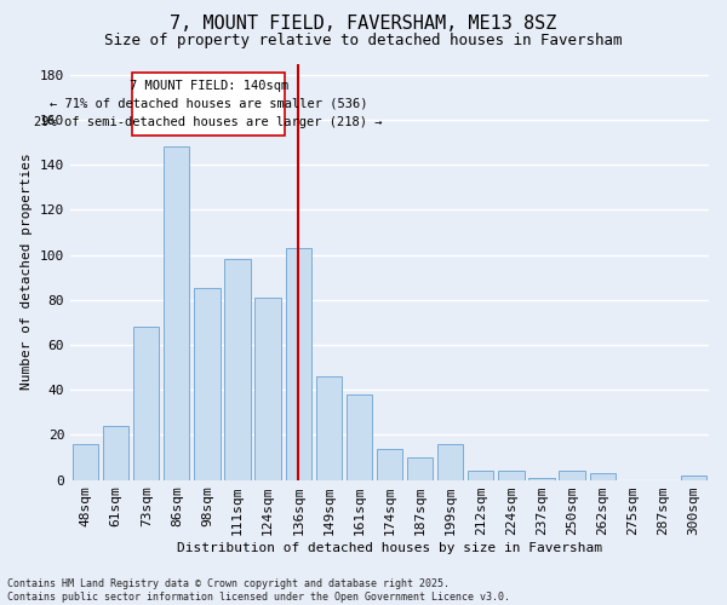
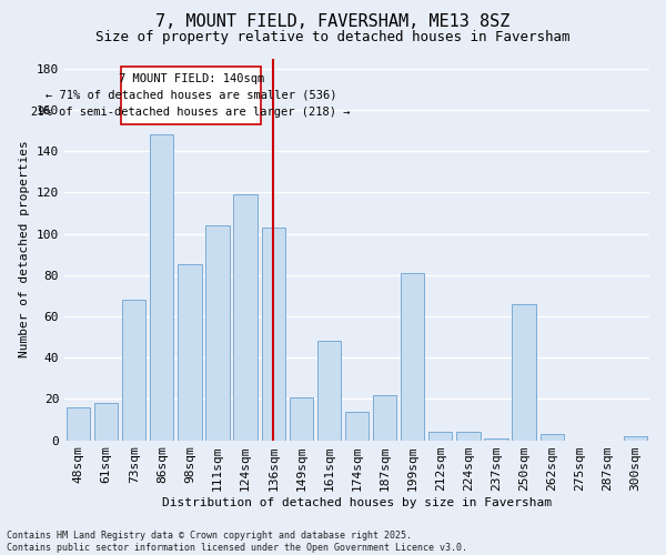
61sqm: 24 -> 18
111sqm: 98 -> 104
124sqm: 81 -> 119
149sqm: 46 -> 21
161sqm: 38 -> 48
187sqm: 10 -> 22
199sqm: 16 -> 81
250sqm: 4 -> 66
